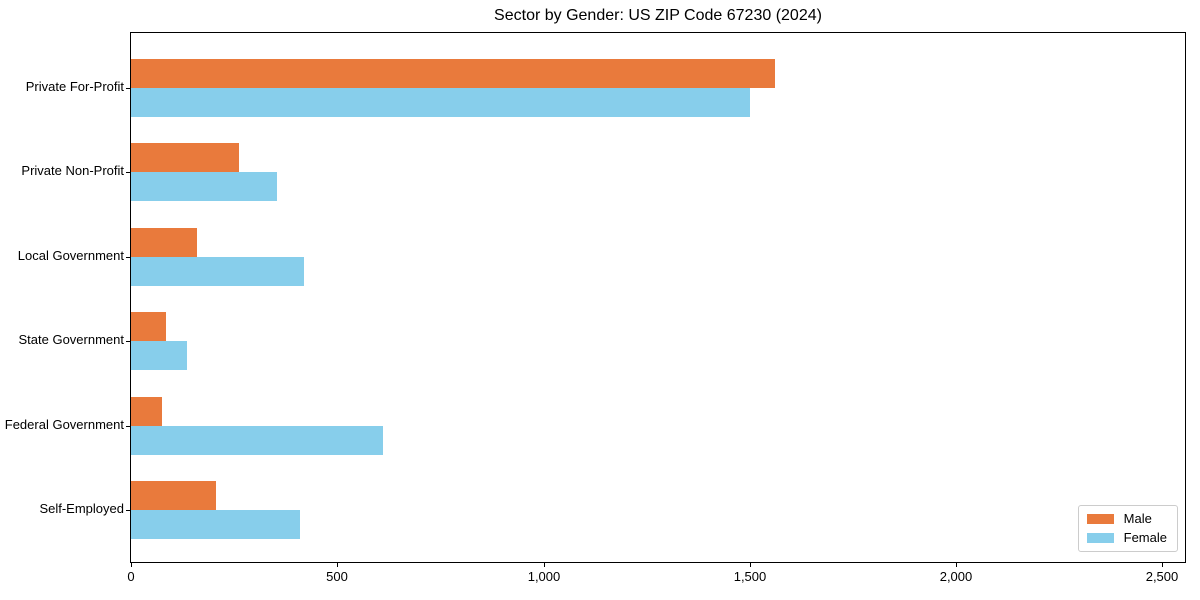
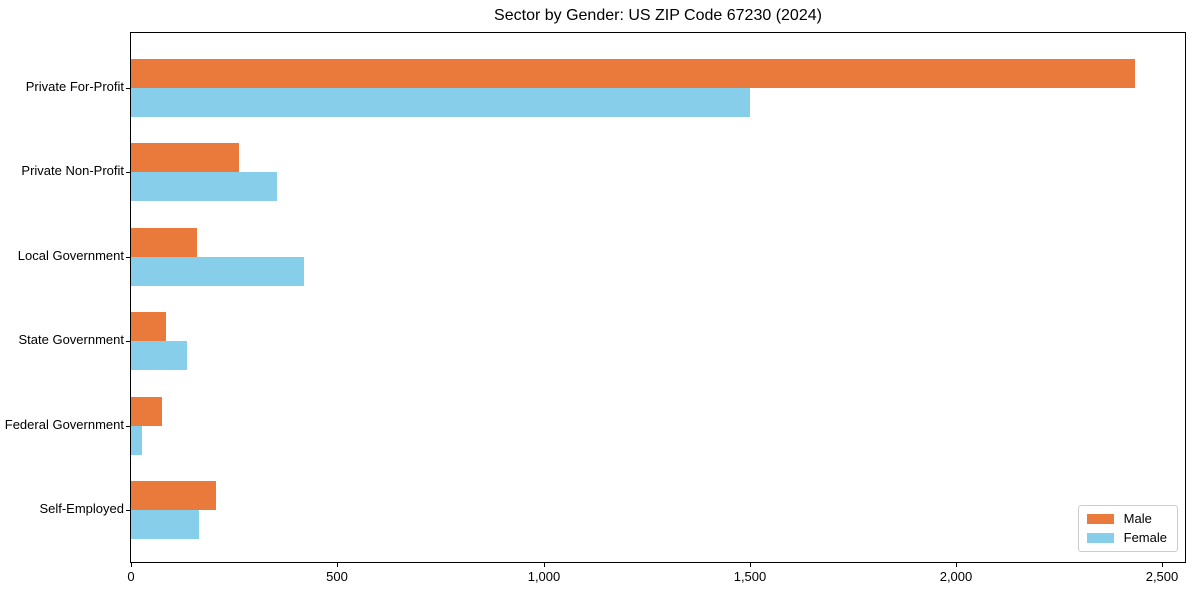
Male/Private For-Profit: 1560 -> 2430
Female/Federal Government: 610 -> 30
Female/Self-Employed: 410 -> 170
